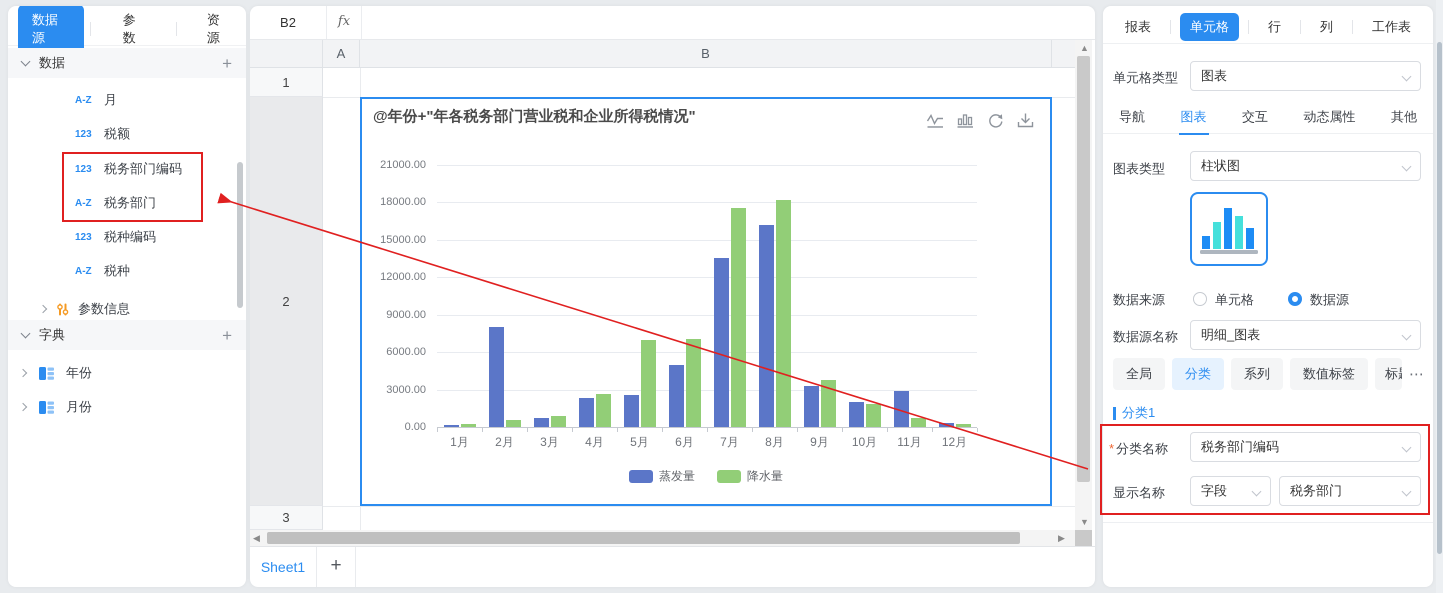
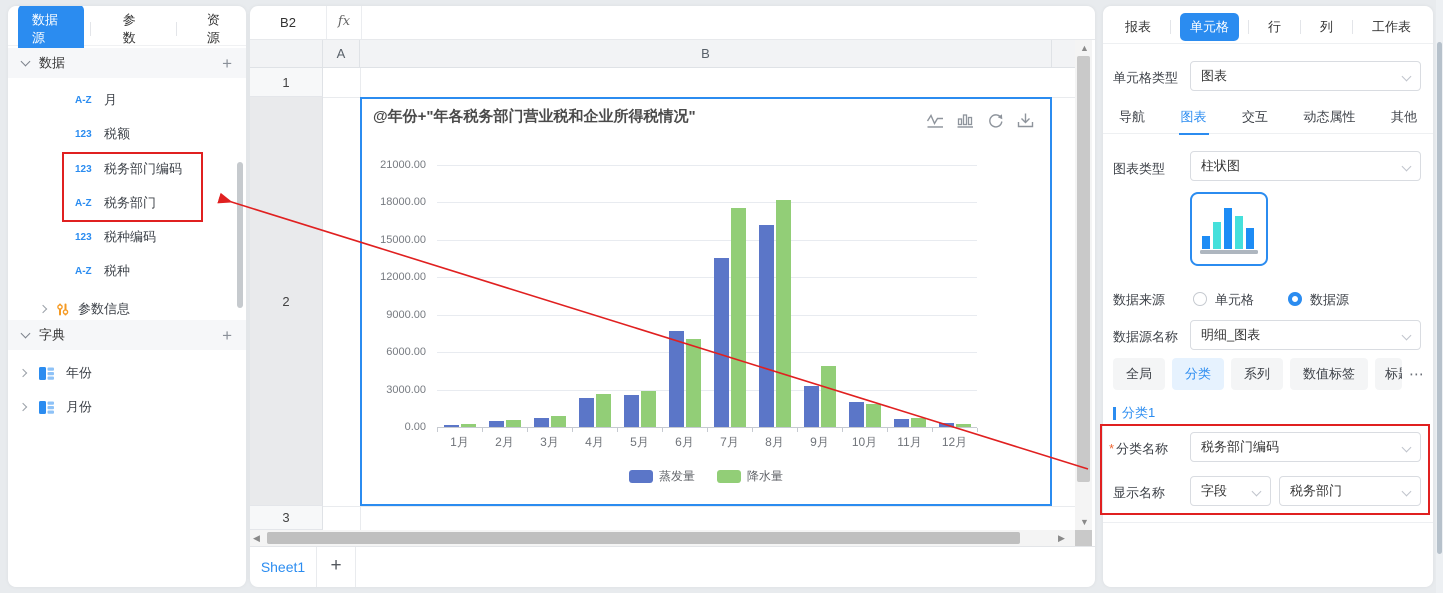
蒸发量/2月: 8000 -> 500
降水量/5月: 7000 -> 2900
蒸发量/6月: 5000 -> 7700
降水量/9月: 3800 -> 4900
蒸发量/11月: 2900 -> 600
